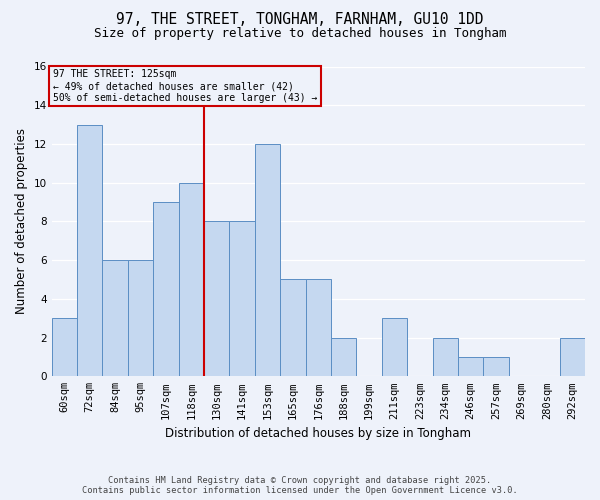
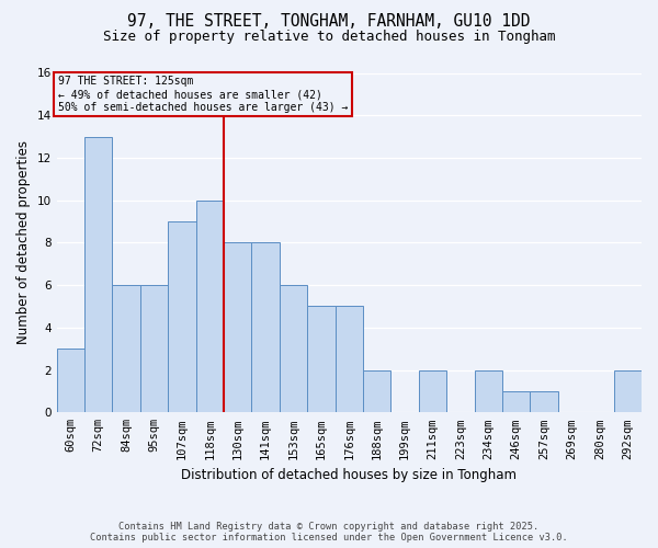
153sqm: 12 -> 6
211sqm: 3 -> 2
